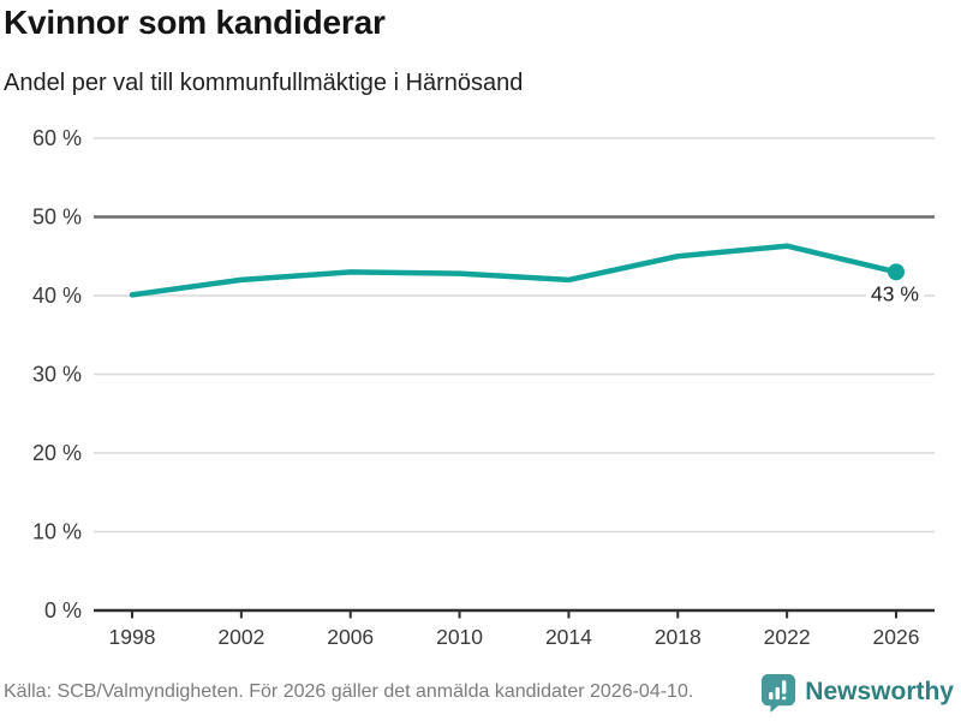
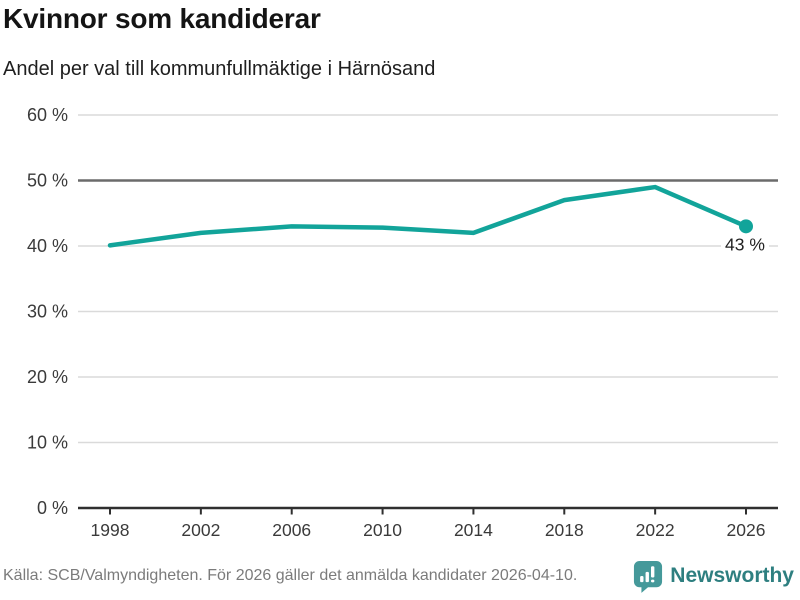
2018: 45% -> 47%
2022: 46% -> 49%
